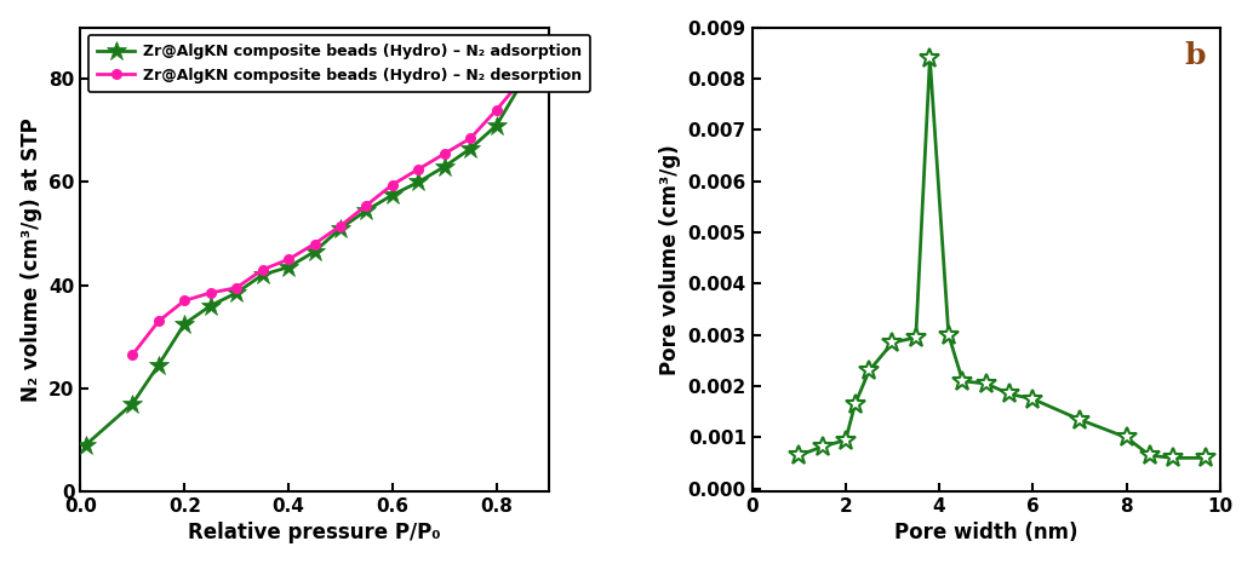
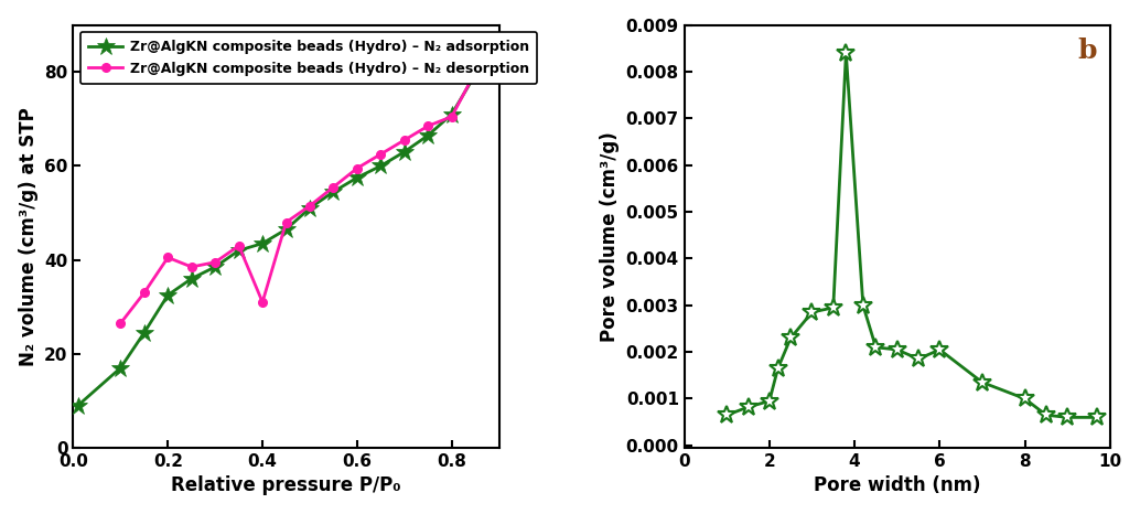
Zr@AlgKN composite beads (Hydro) – N₂ desorption/0.2: 37.0 -> 40.5
Zr@AlgKN composite beads (Hydro) – N₂ desorption/0.4: 45.0 -> 31.0
Zr@AlgKN composite beads (Hydro) – N₂ desorption/0.8: 74.0 -> 70.5
6: 0.00175 -> 0.00205
